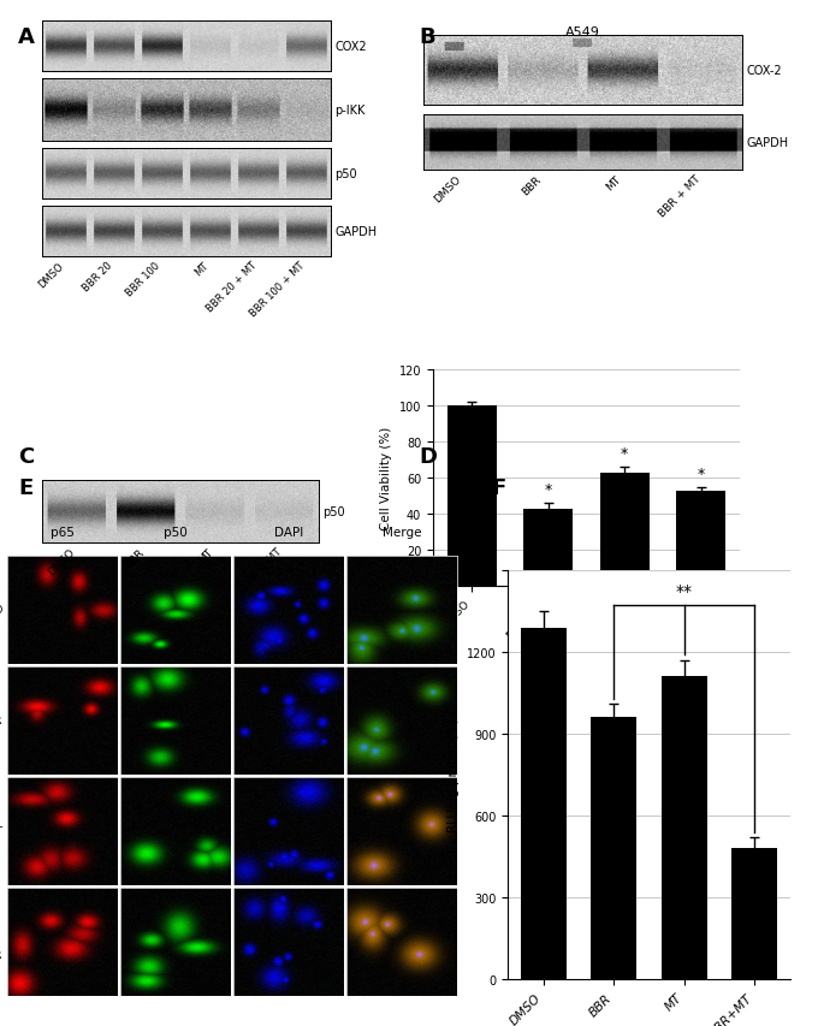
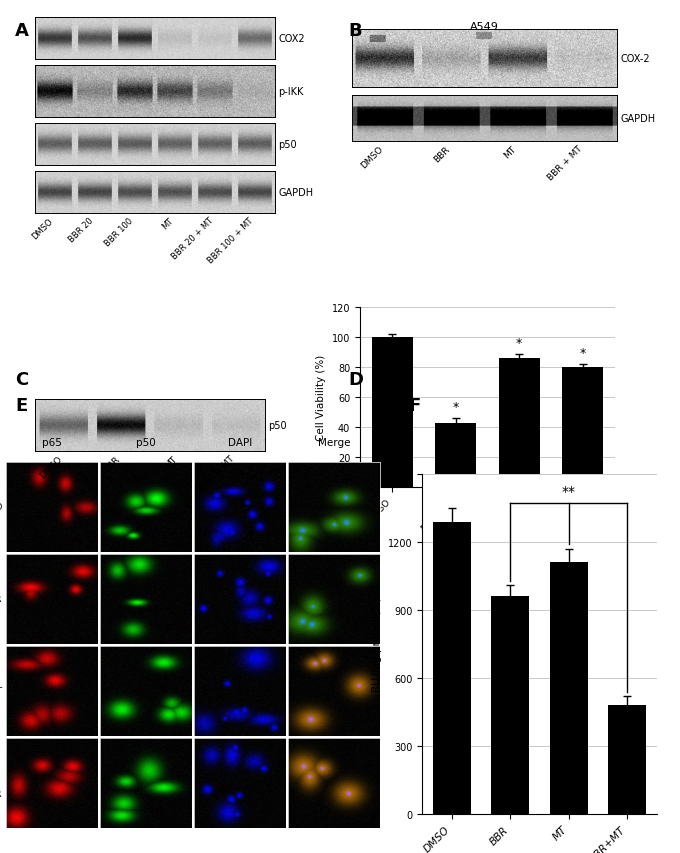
CB: 63 -> 86
BBR + MT + CB: 53 -> 80
